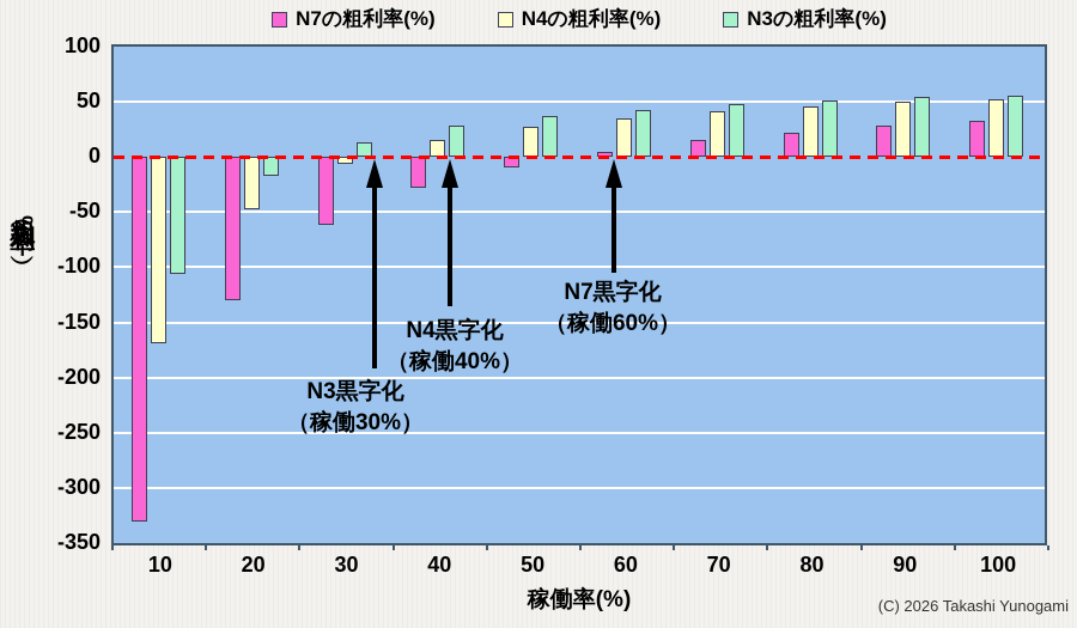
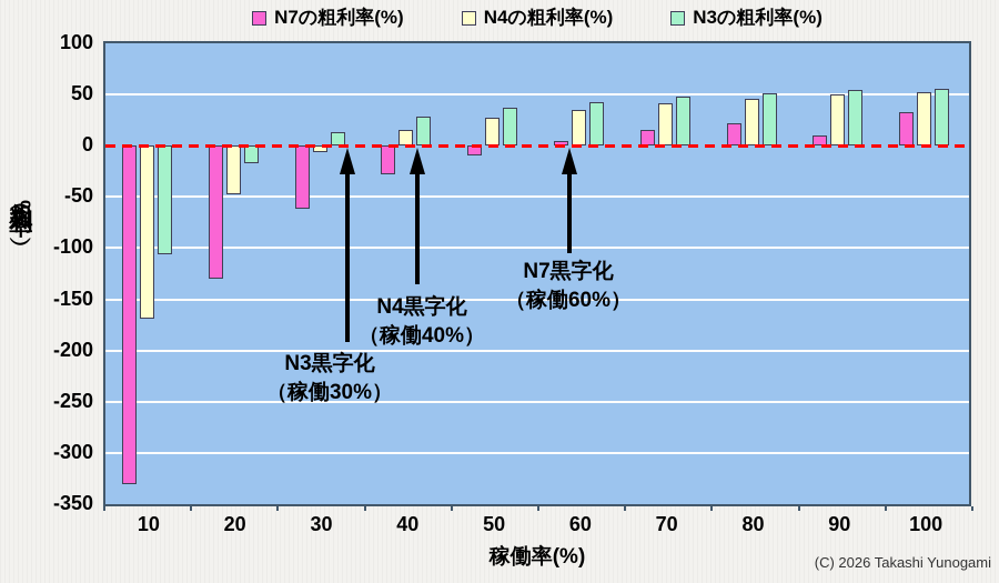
N7の粗利率(%)/90: 30 -> 10
